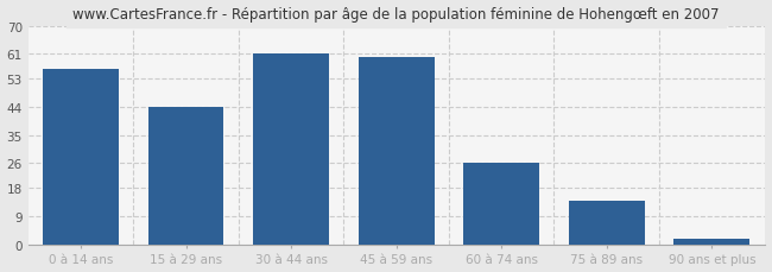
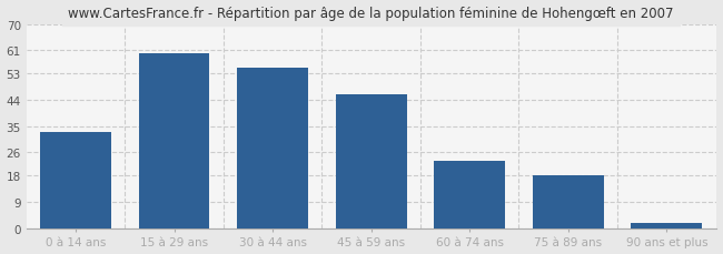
0 à 14 ans: 56 -> 33
15 à 29 ans: 44 -> 60
30 à 44 ans: 61 -> 55
45 à 59 ans: 60 -> 46
60 à 74 ans: 26 -> 23
75 à 89 ans: 14 -> 18
